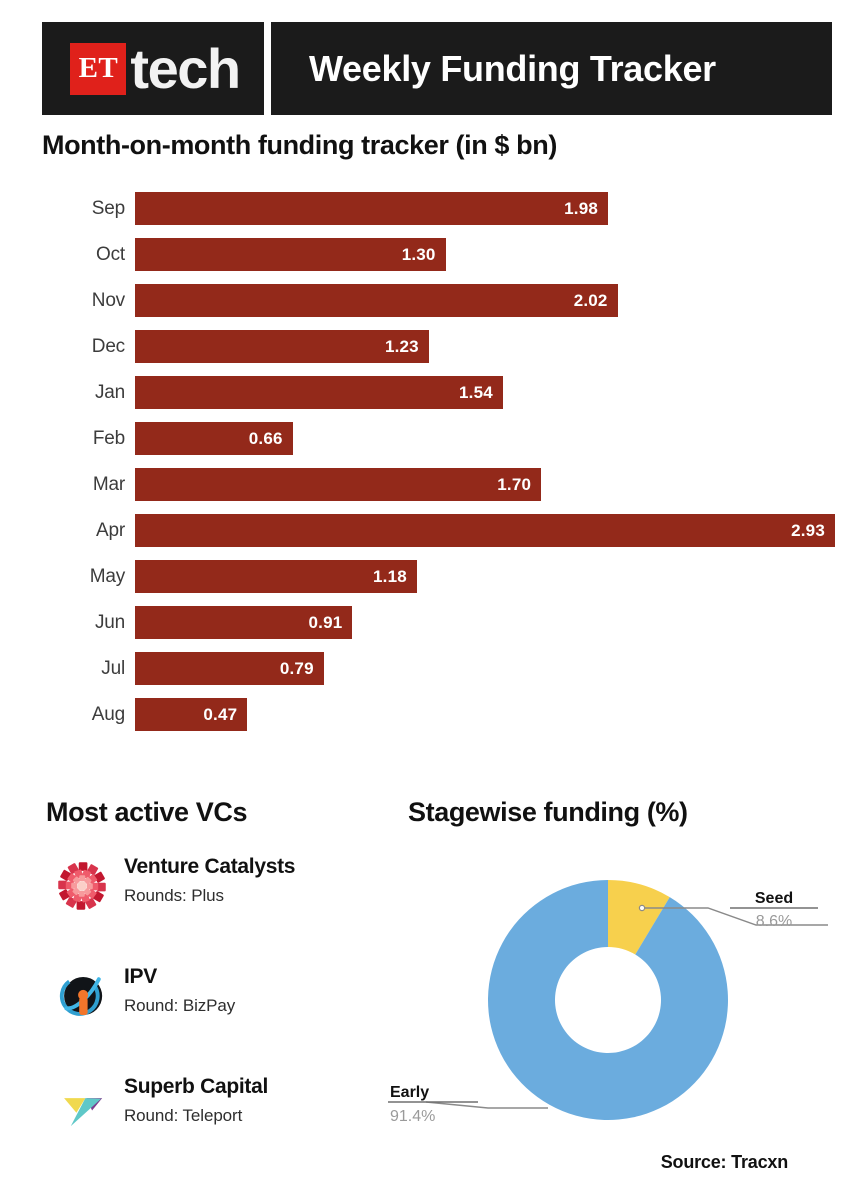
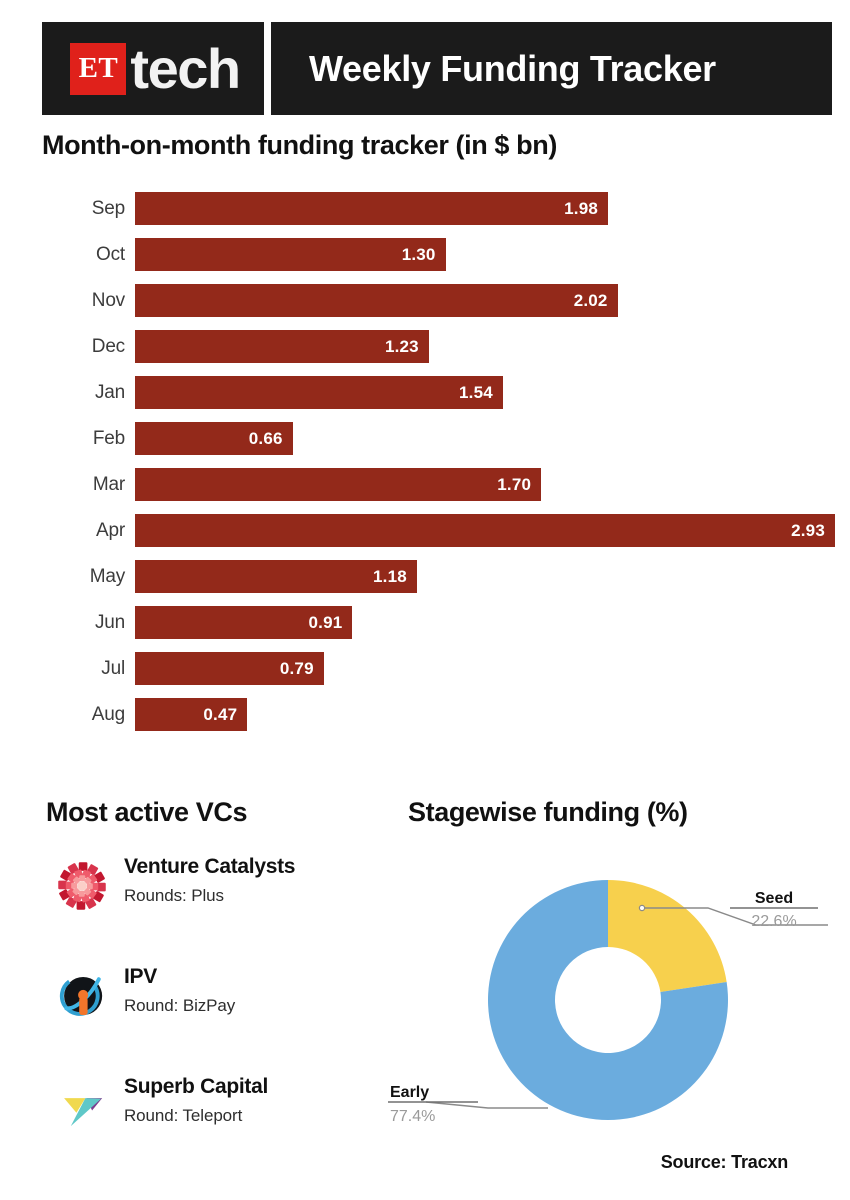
Stagewise funding (%)/Seed: 8.6% -> 22.6%
Stagewise funding (%)/Early: 91.4% -> 77.4%
